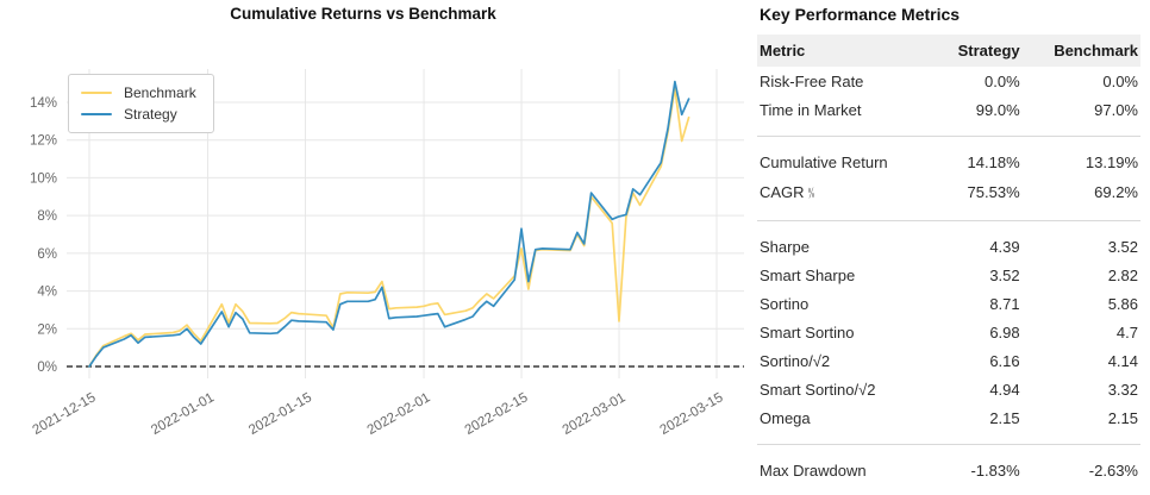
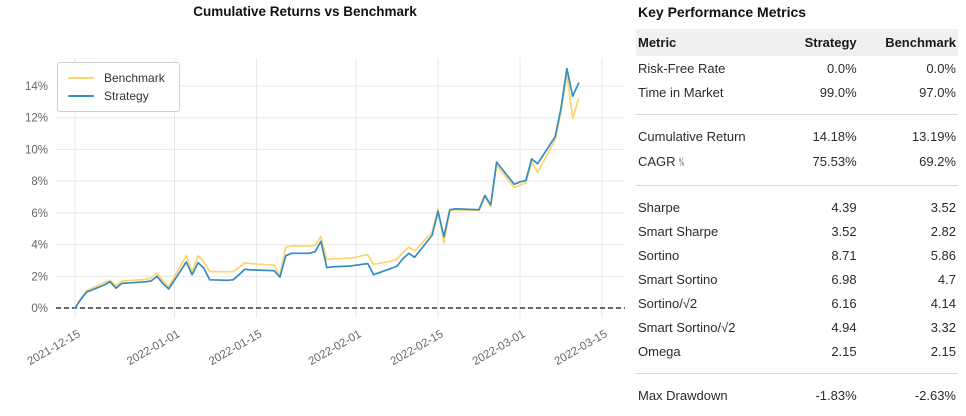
Strategy/2022-02-15: 7.3% -> 6.1%
Benchmark/2022-03-01: 2.4% -> 7.8%
